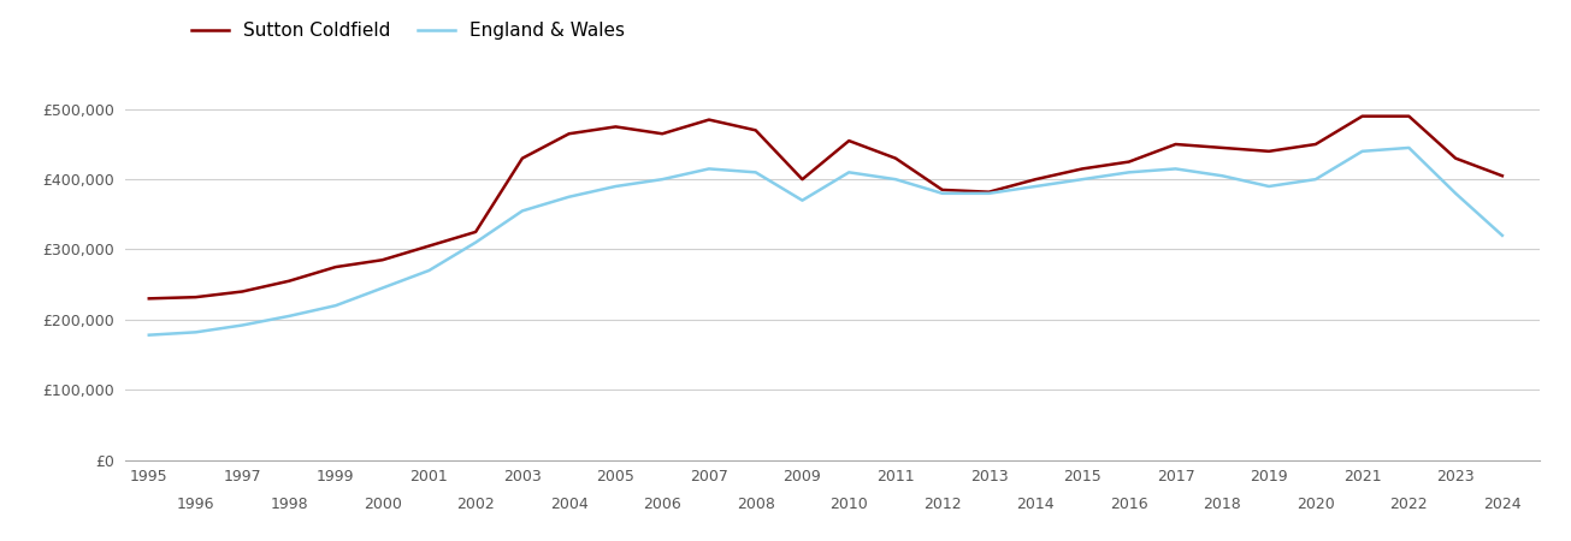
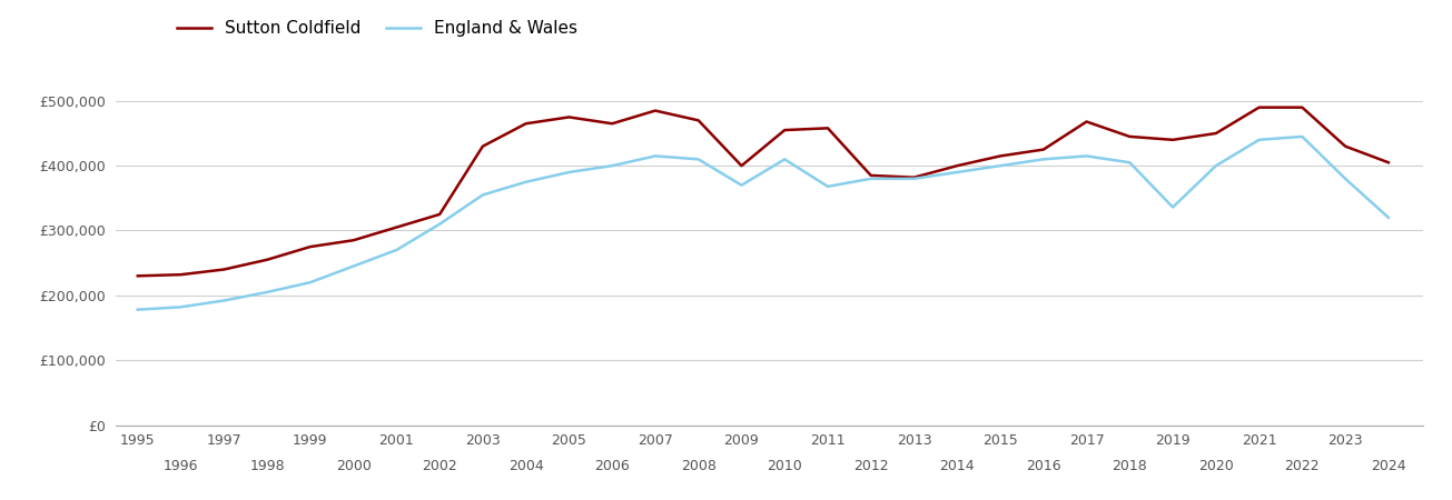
Sutton Coldfield/2011: £430,000 -> £458,000
England & Wales/2011: £400,000 -> £368,000
Sutton Coldfield/2017: £450,000 -> £468,000
England & Wales/2019: £390,000 -> £336,000
